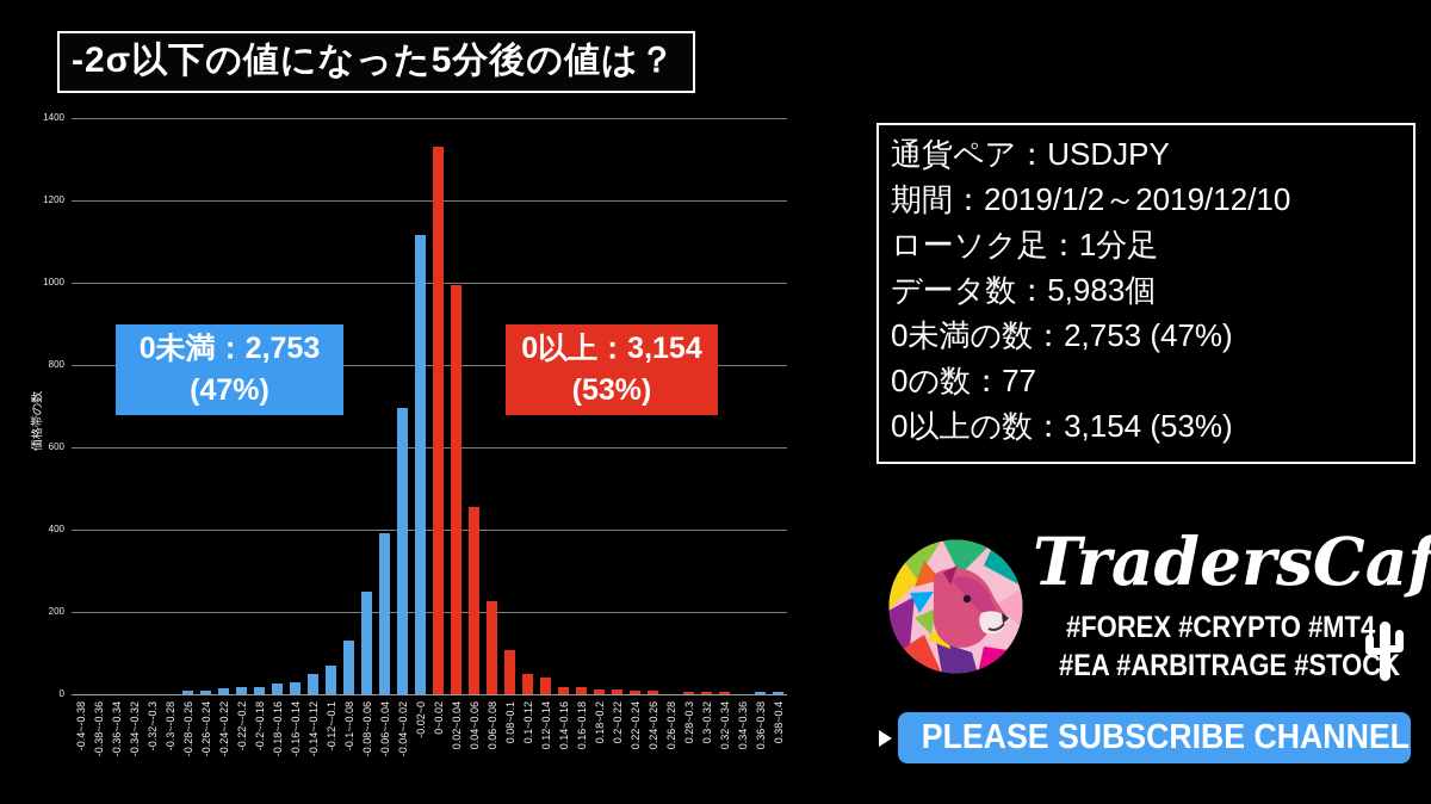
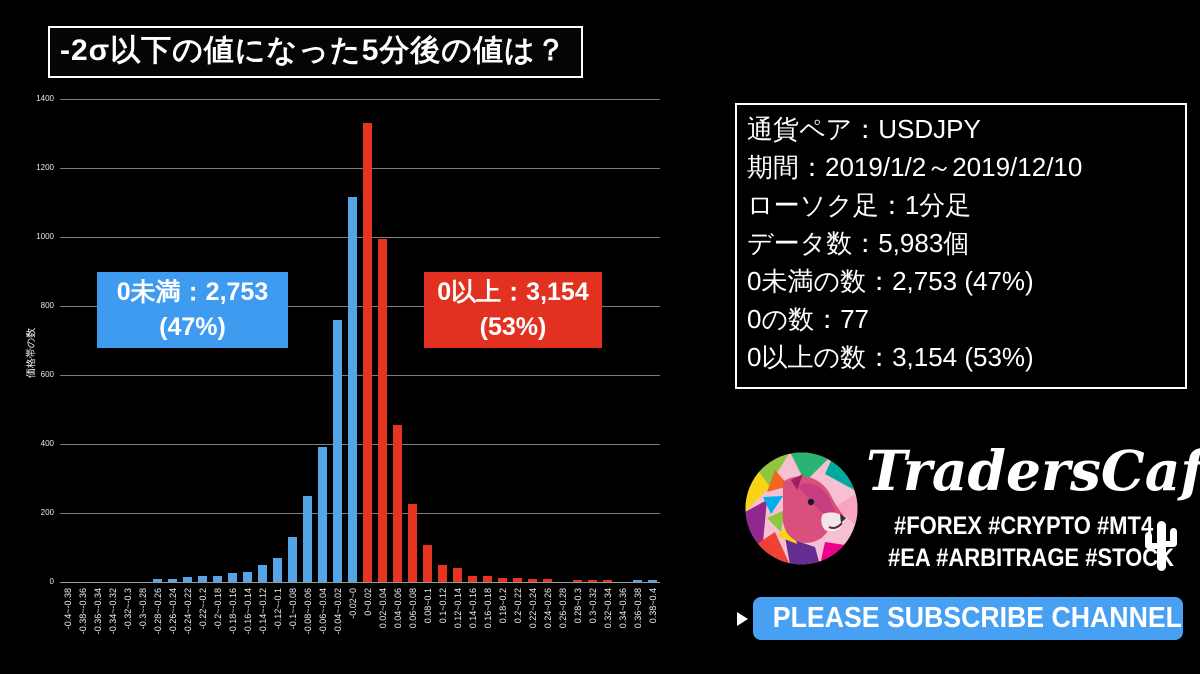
-0.04~-0.02: 700 -> 760
